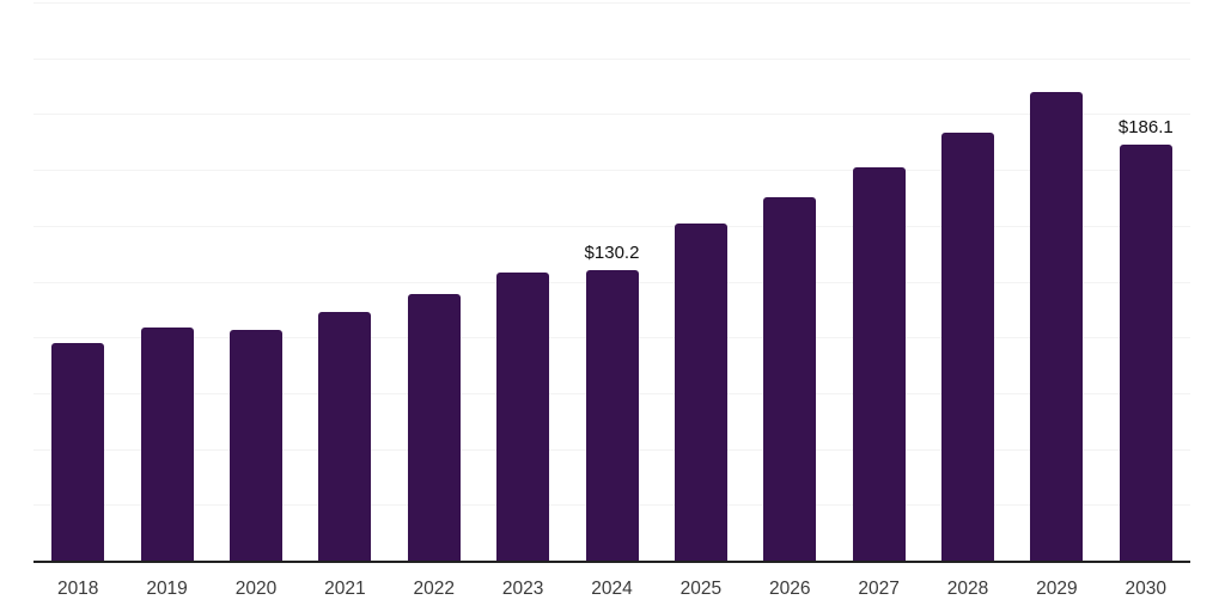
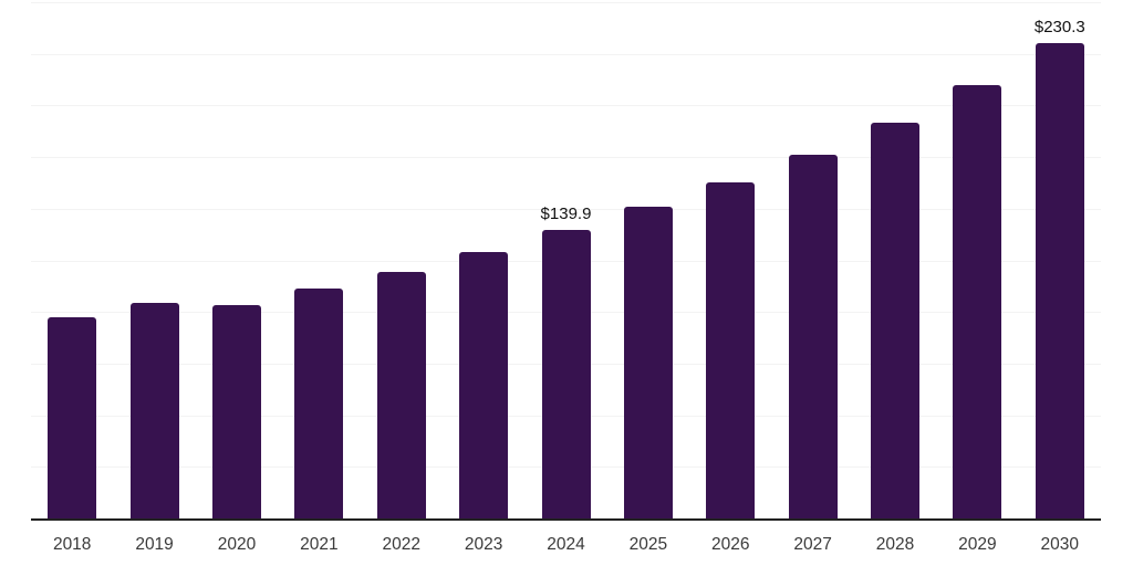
2024: $130.2 -> $139.9
2030: $186.1 -> $230.3
